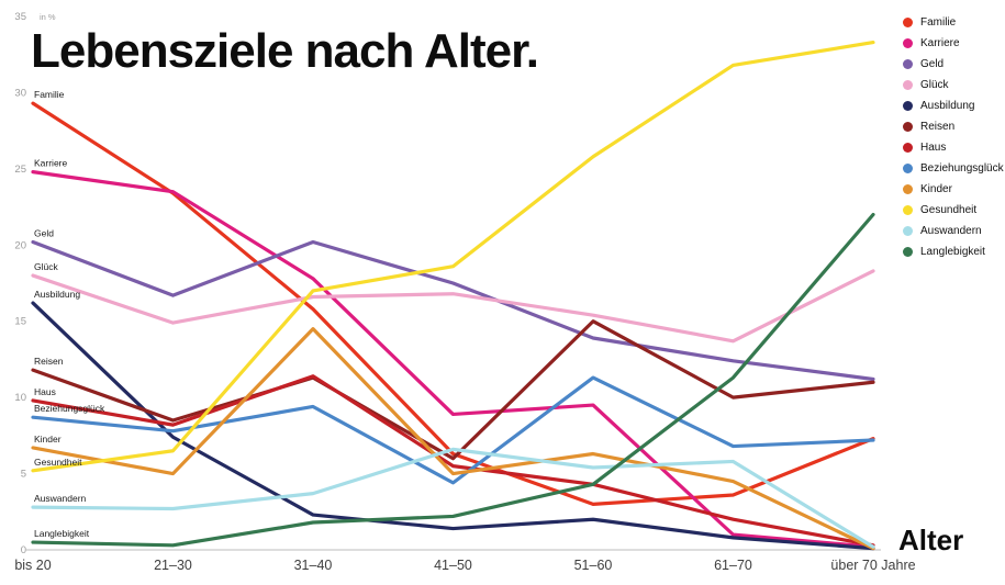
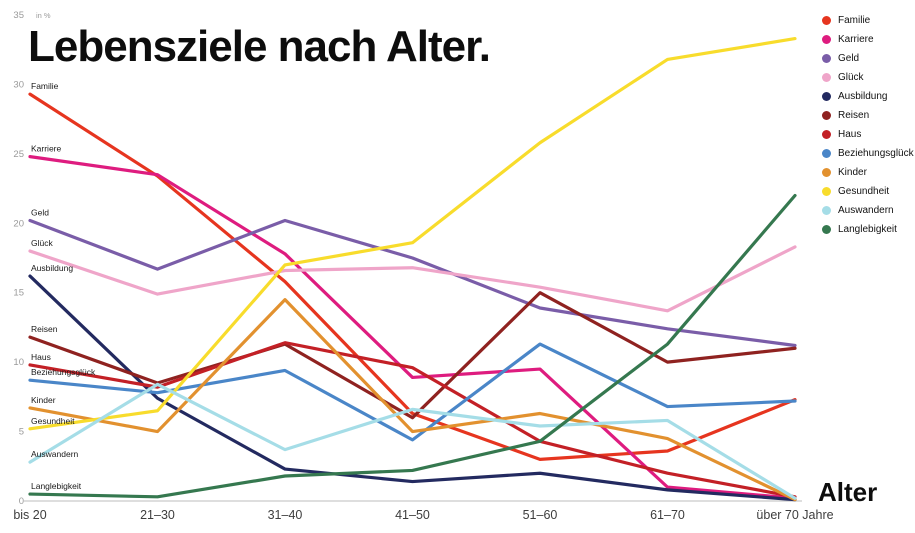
Auswandern/21–30: 2.7 -> 8.4
Haus/41–50: 5.5 -> 9.6
